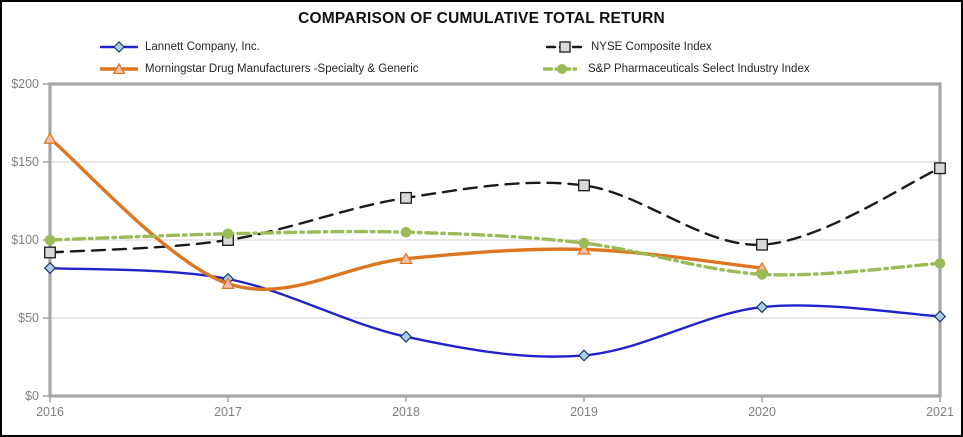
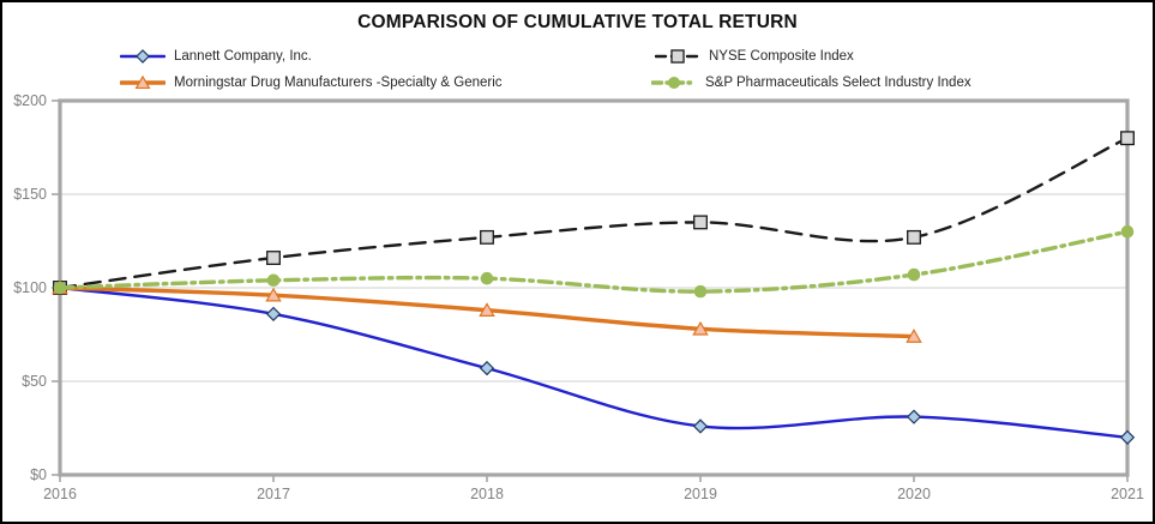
Lannett Company, Inc./2016: $82 -> $100
NYSE Composite Index/2016: $92 -> $100
Morningstar Drug Manufacturers -Specialty & Generic/2016: $165 -> $100
Lannett Company, Inc./2017: $75 -> $86
NYSE Composite Index/2017: $100 -> $116
Morningstar Drug Manufacturers -Specialty & Generic/2017: $72 -> $96
Lannett Company, Inc./2018: $38 -> $57
Morningstar Drug Manufacturers -Specialty & Generic/2019: $94 -> $78
Lannett Company, Inc./2020: $57 -> $31
NYSE Composite Index/2020: $97 -> $127
Morningstar Drug Manufacturers -Specialty & Generic/2020: $82 -> $74
S&P Pharmaceuticals Select Industry Index/2020: $78 -> $107
Lannett Company, Inc./2021: $51 -> $20
NYSE Composite Index/2021: $146 -> $180
S&P Pharmaceuticals Select Industry Index/2021: $85 -> $130
